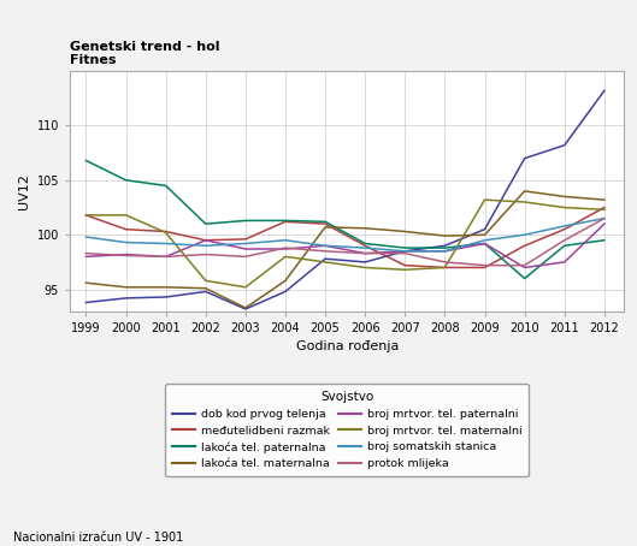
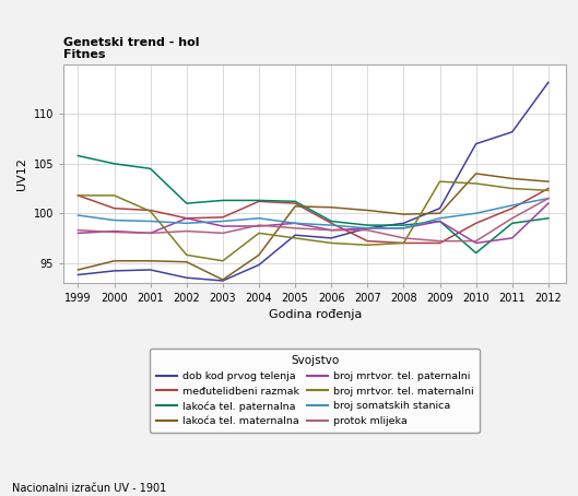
lakoća tel. paternalna/1999: 106.8 -> 105.8
lakoća tel. maternalna/1999: 95.6 -> 94.3
dob kod prvog telenja/2002: 94.8 -> 93.5
